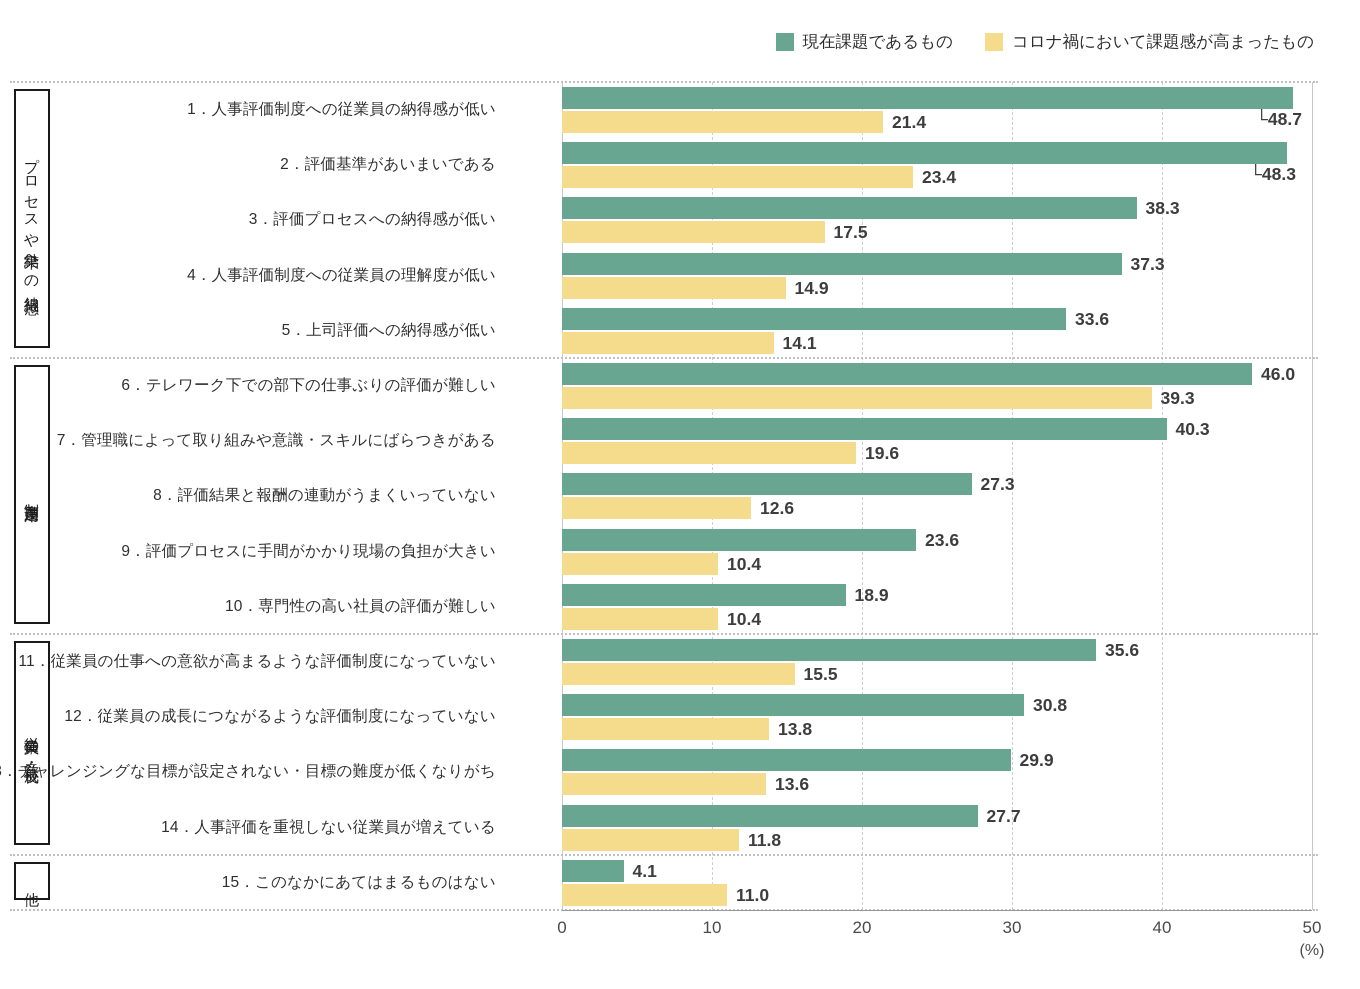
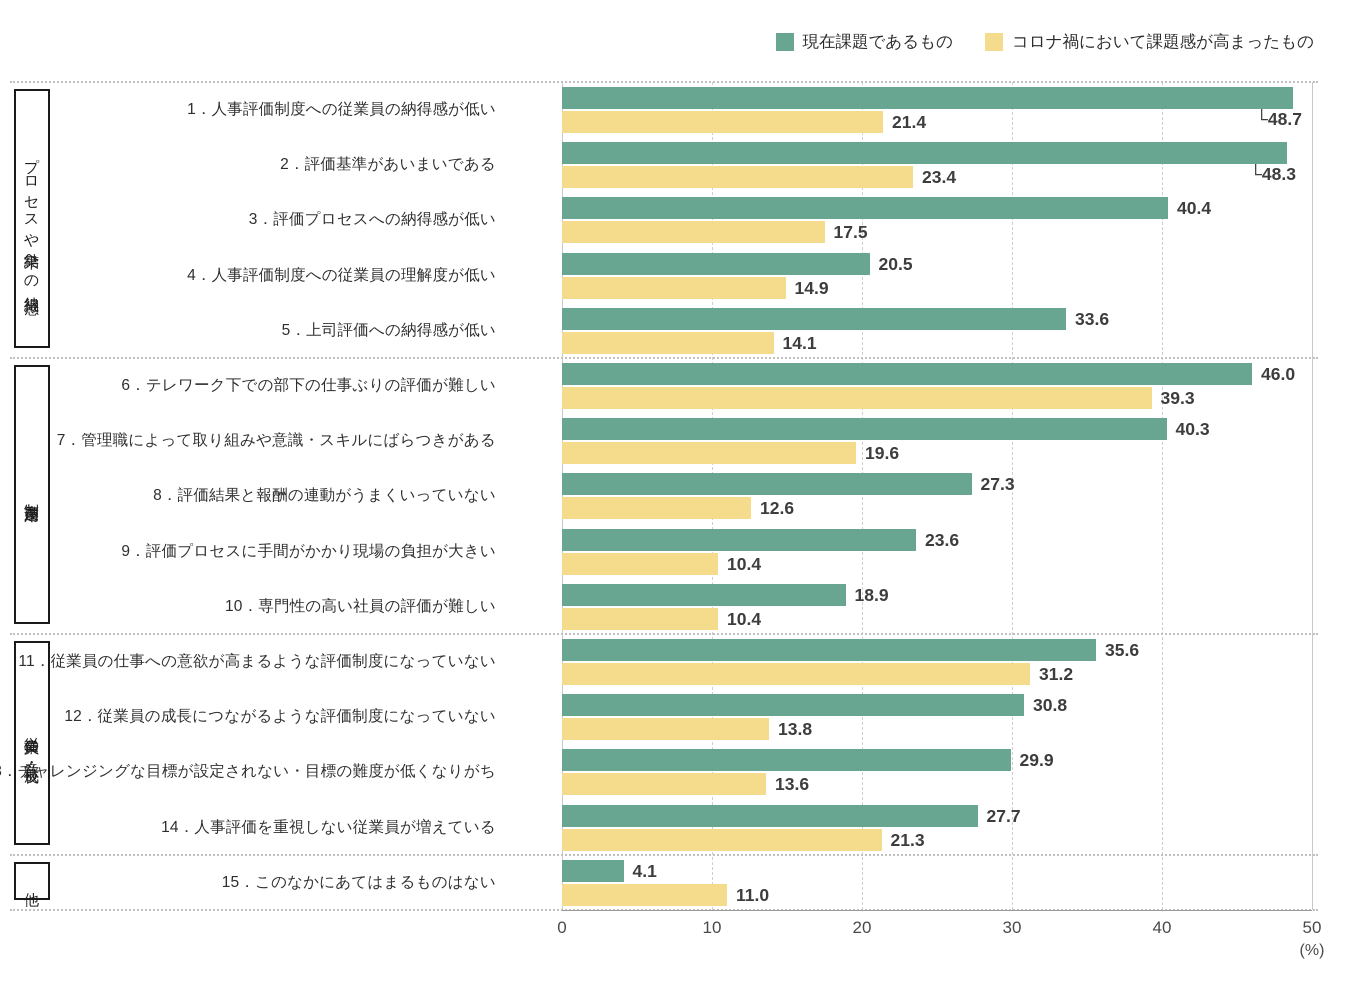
現在課題であるもの/3．評価プロセスへの納得感が低い: 38.3 -> 40.4
現在課題であるもの/4．人事評価制度への従業員の理解度が低い: 37.3 -> 20.5
コロナ禍において課題感が高まったもの/11．従業員の仕事への意欲が高まるような評価制度になっていない: 15.5 -> 31.2
コロナ禍において課題感が高まったもの/14．人事評価を重視しない従業員が増えている: 11.8 -> 21.3
